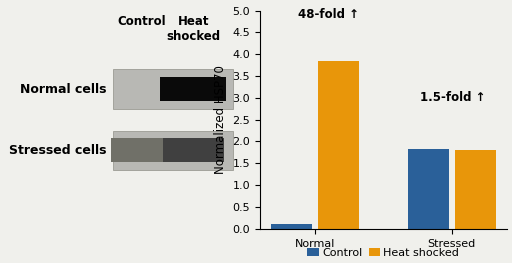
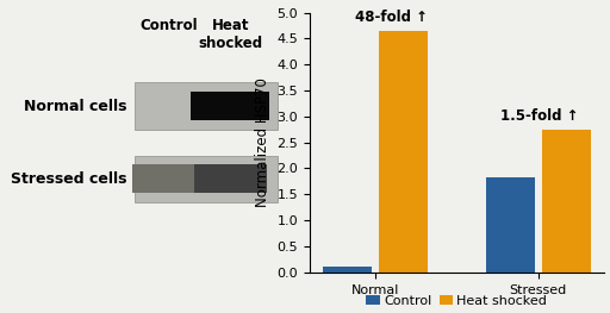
Heat shocked/Normal: 3.85 -> 4.65
Heat shocked/Stressed: 1.80 -> 2.75
